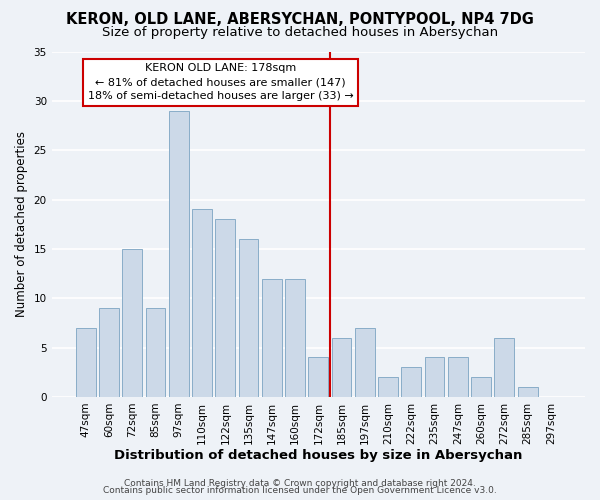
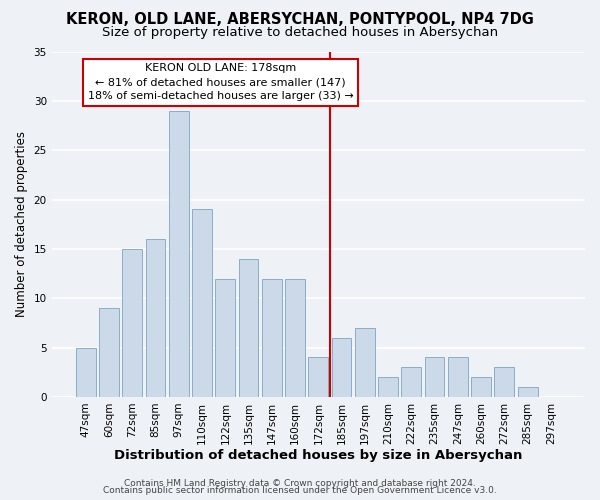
47sqm: 7 -> 5
85sqm: 9 -> 16
122sqm: 18 -> 12
135sqm: 16 -> 14
272sqm: 6 -> 3
